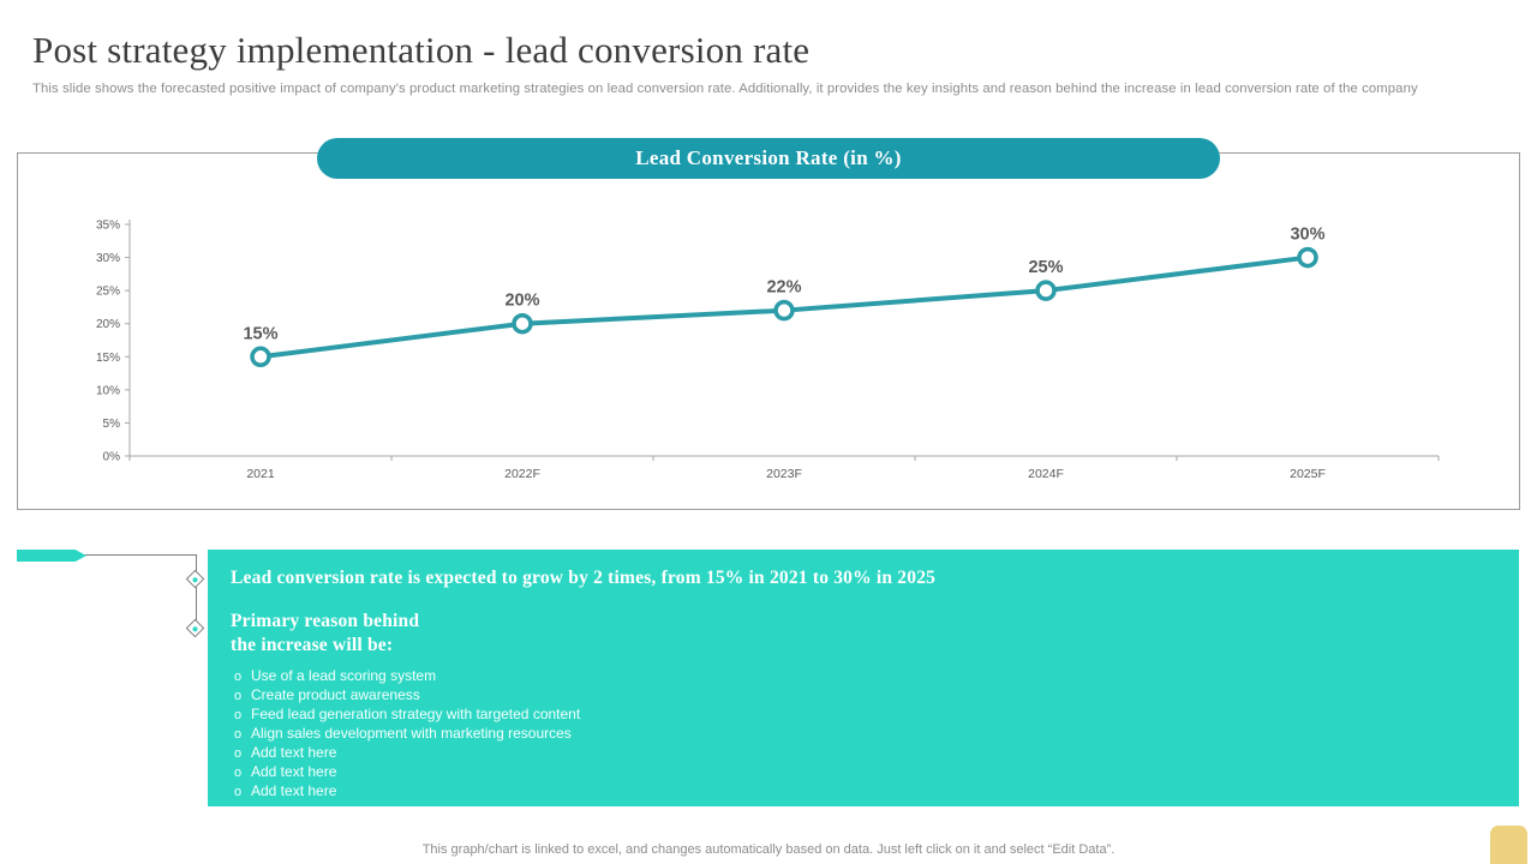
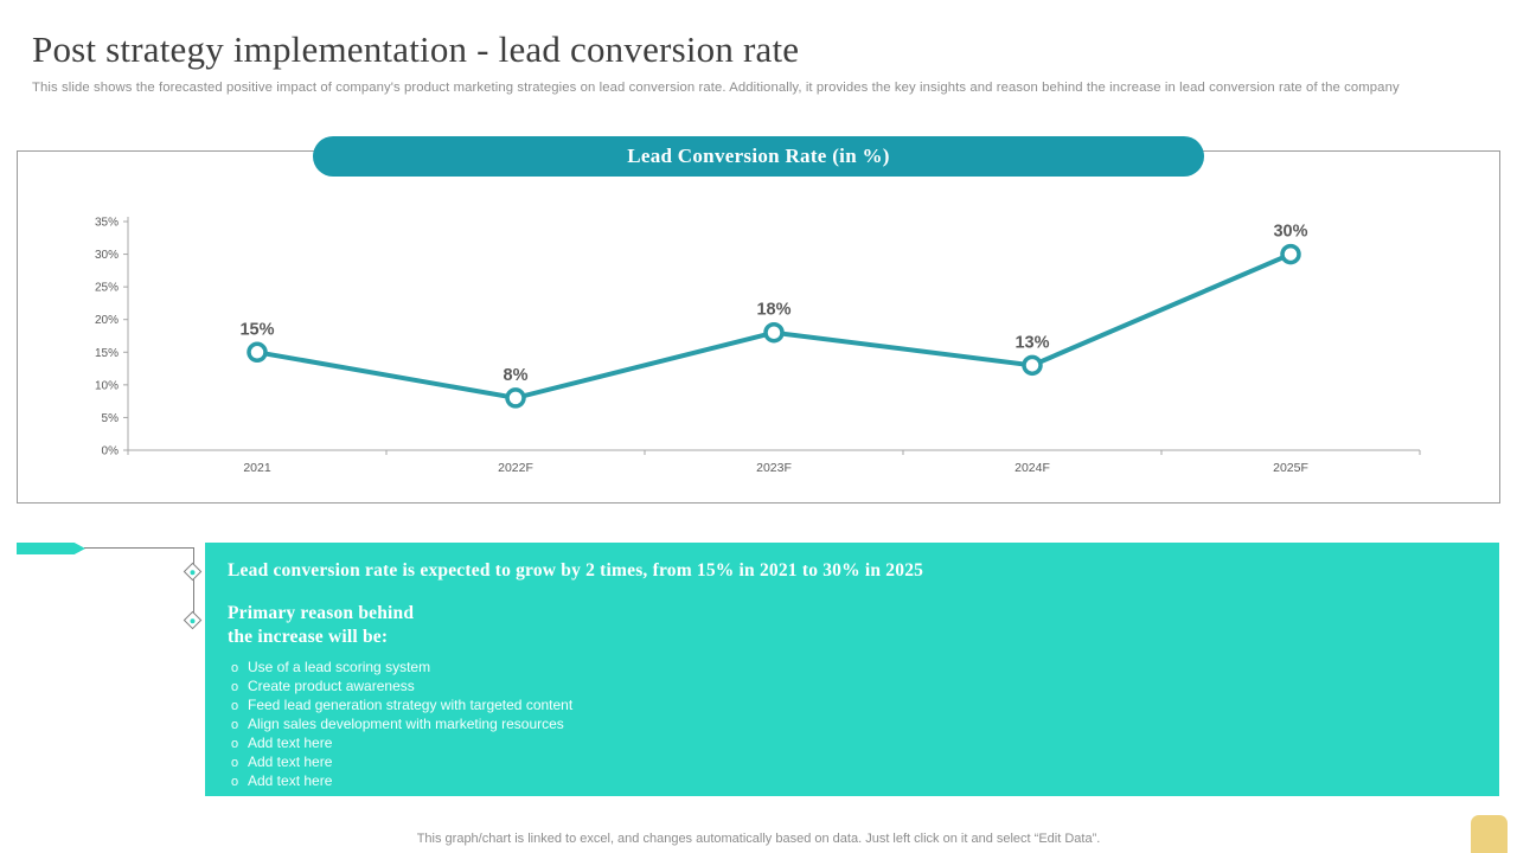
2022F: 20% -> 8%
2023F: 22% -> 18%
2024F: 25% -> 13%
